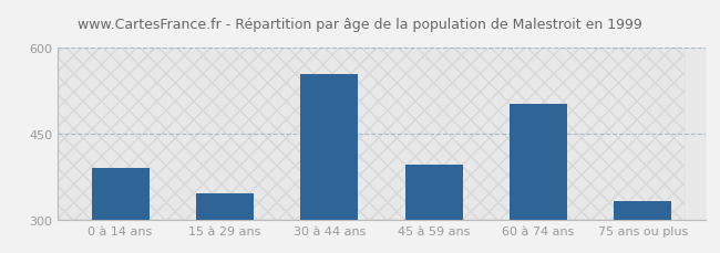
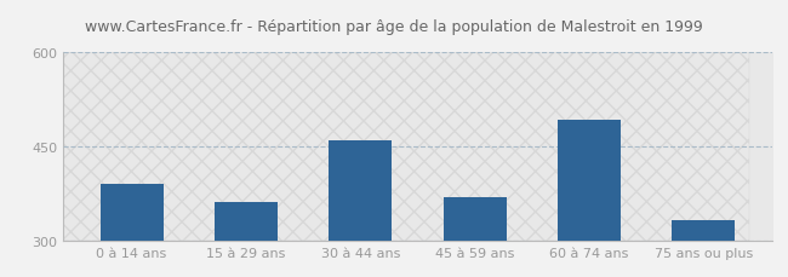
15 à 29 ans: 346 -> 362
30 à 44 ans: 554 -> 460
45 à 59 ans: 396 -> 370
60 à 74 ans: 502 -> 492
